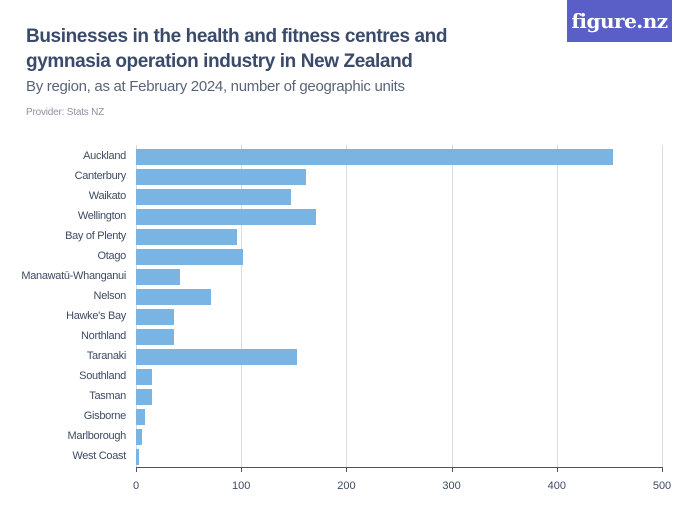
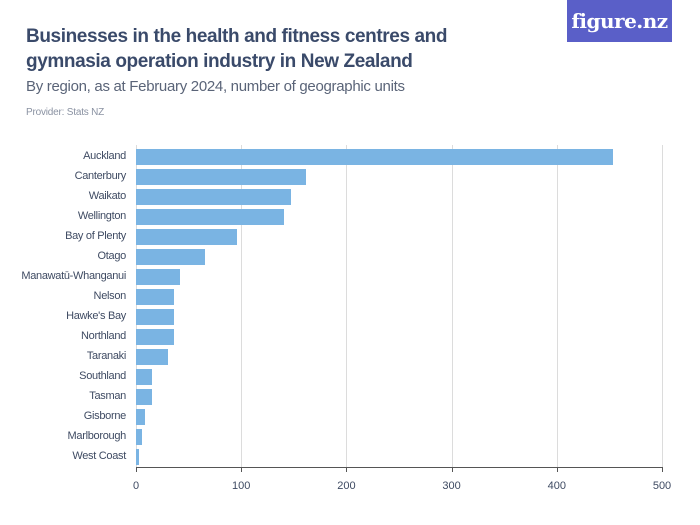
Wellington: 171 -> 141
Otago: 102 -> 66
Nelson: 71 -> 36
Taranaki: 153 -> 30
